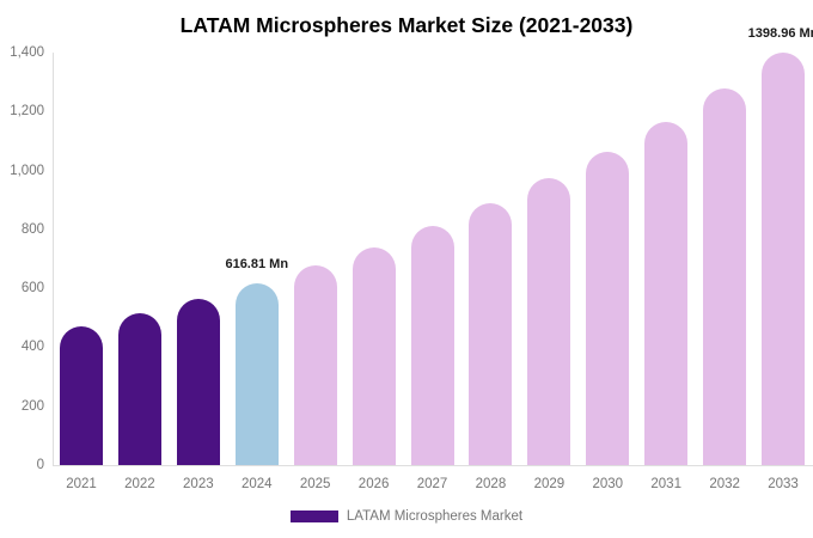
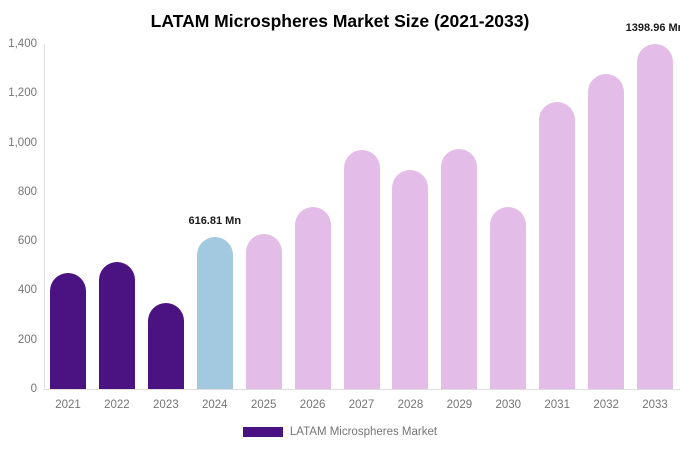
2023: 560 -> 350
2025: 680 -> 630
2027: 810 -> 970
2030: 1060 -> 740
